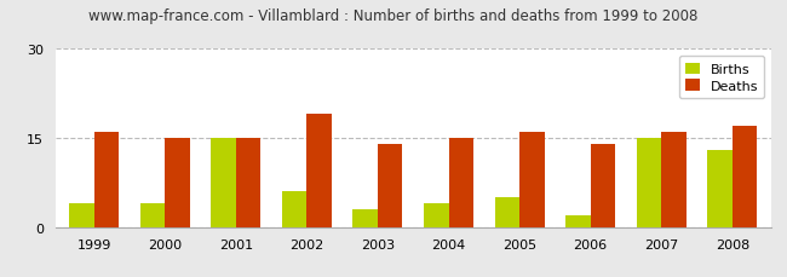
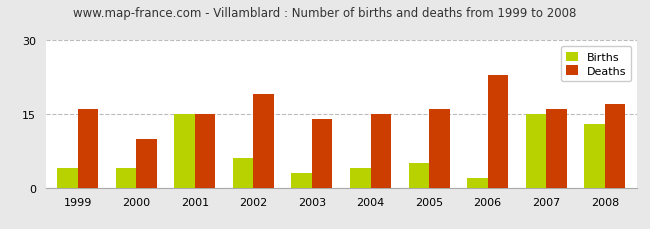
Deaths/2000: 15 -> 10
Deaths/2006: 14 -> 23
